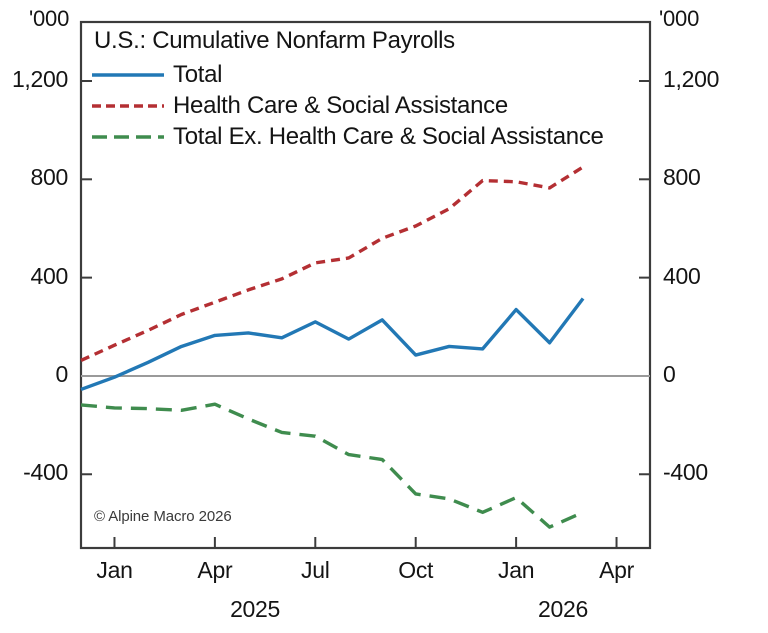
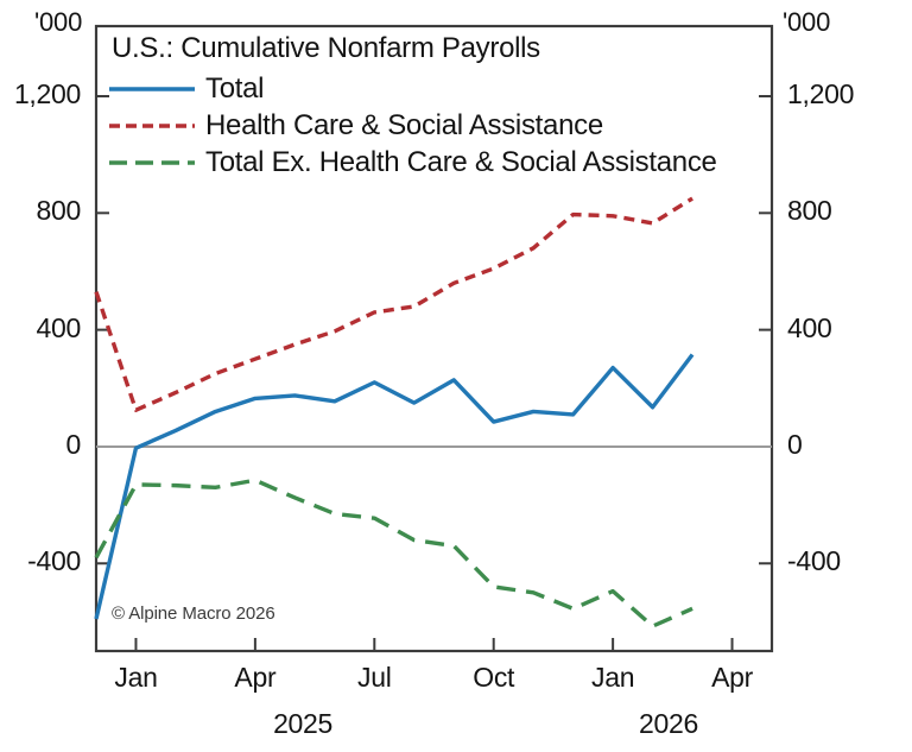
Total/0: -60 -> -590
Health Care & Social Assistance/0: 60 -> 530
Total Ex. Health Care & Social Assistance/0: -120 -> -380
